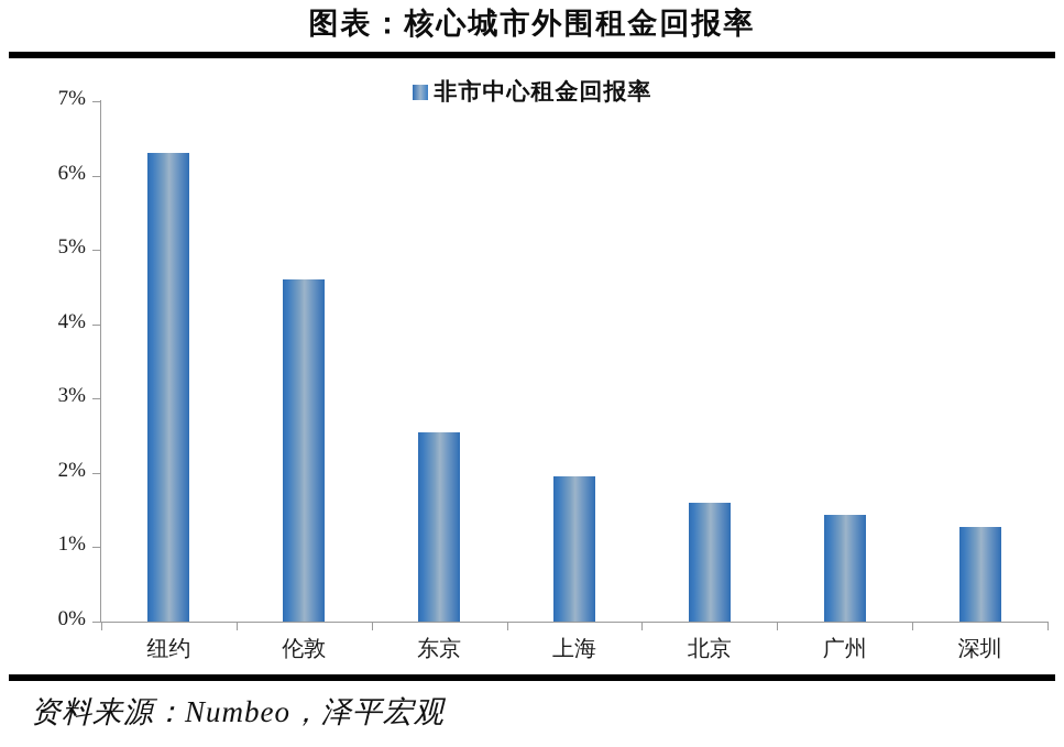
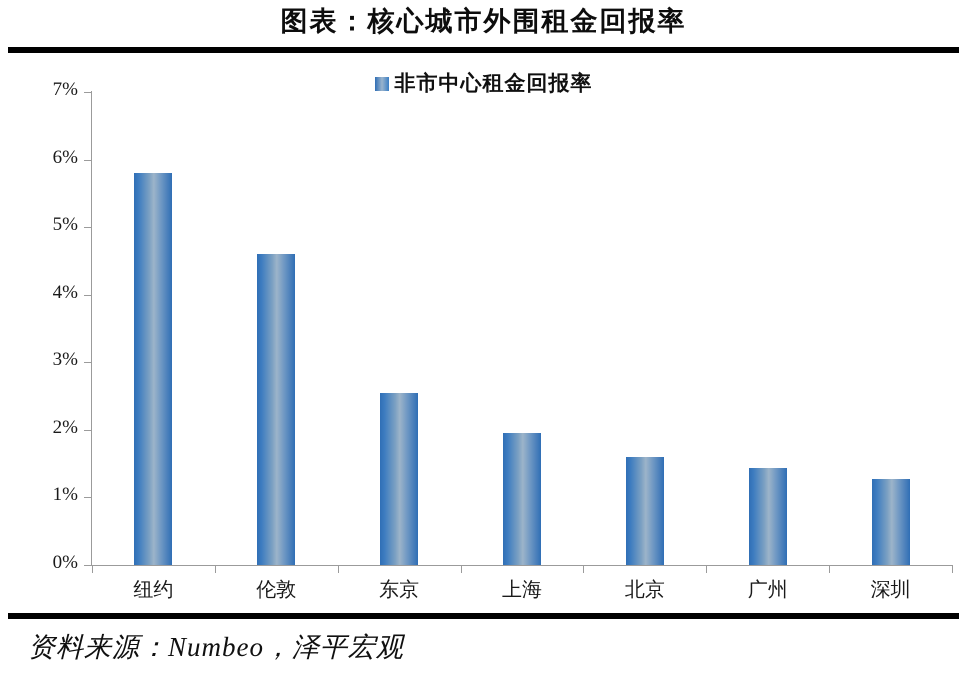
纽约: 6.3% -> 5.8%
